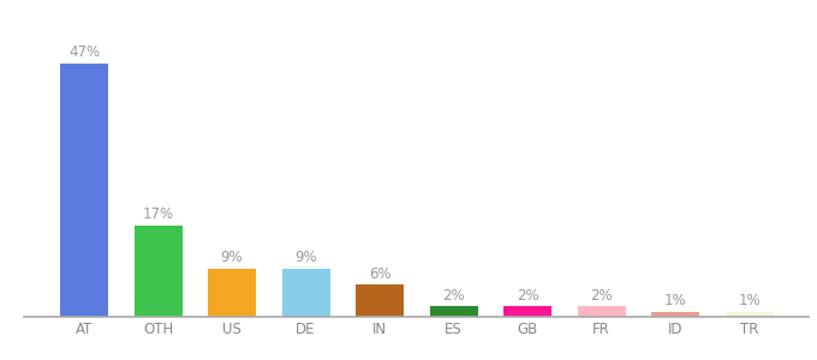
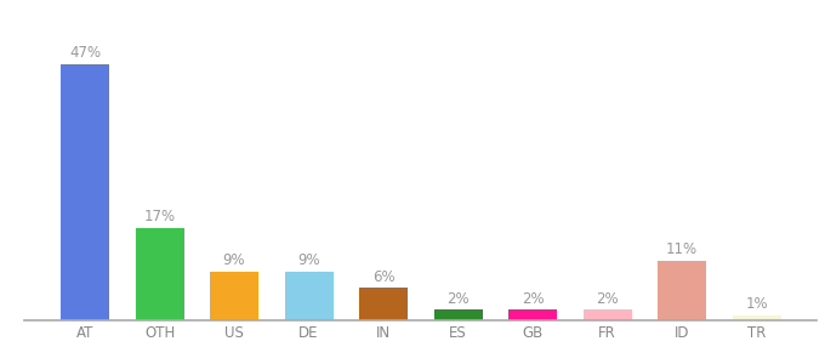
ID: 1% -> 11%
